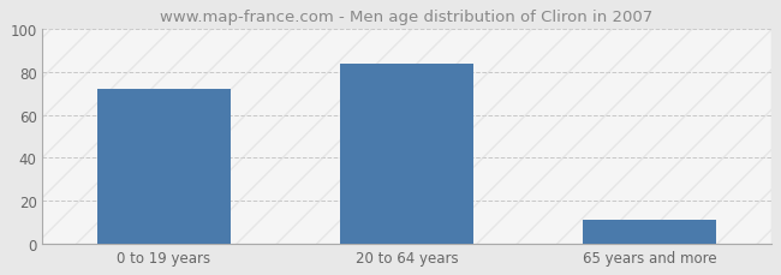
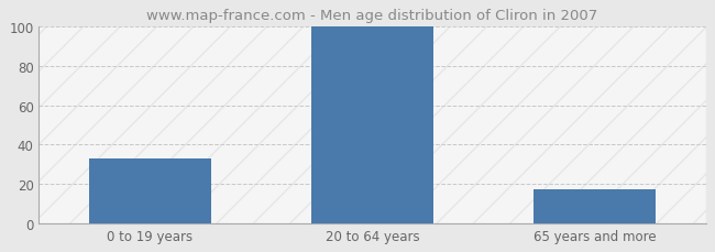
0 to 19 years: 72 -> 33
20 to 64 years: 84 -> 100
65 years and more: 11 -> 17
